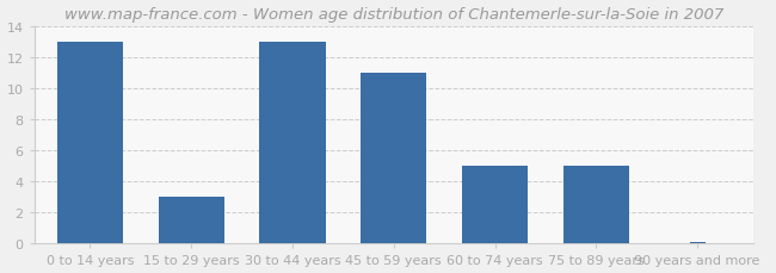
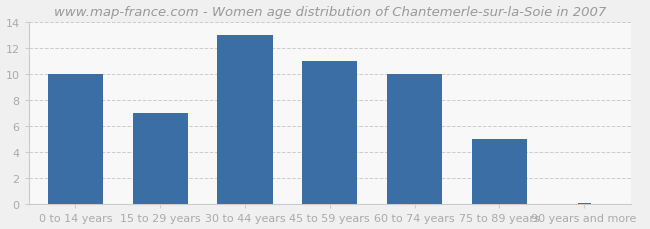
0 to 14 years: 13.0 -> 10.0
15 to 29 years: 3.0 -> 7.0
60 to 74 years: 5.0 -> 10.0
